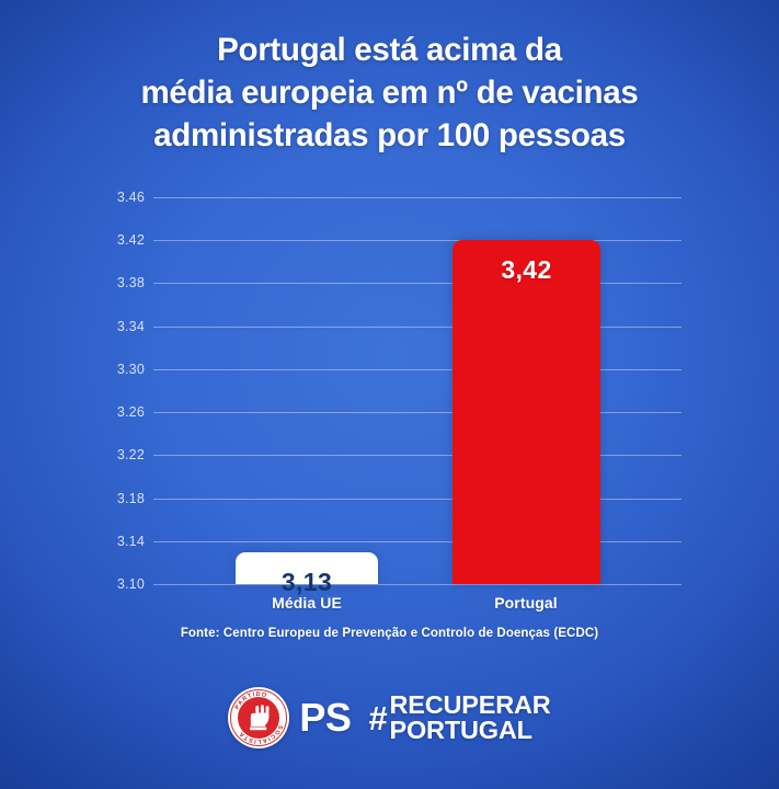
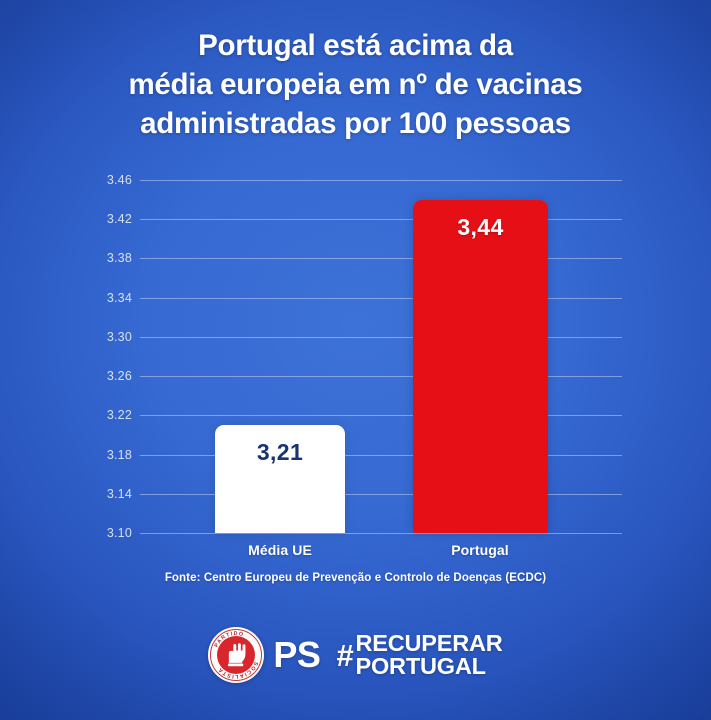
Média UE: 3,13 -> 3,21
Portugal: 3,42 -> 3,44
